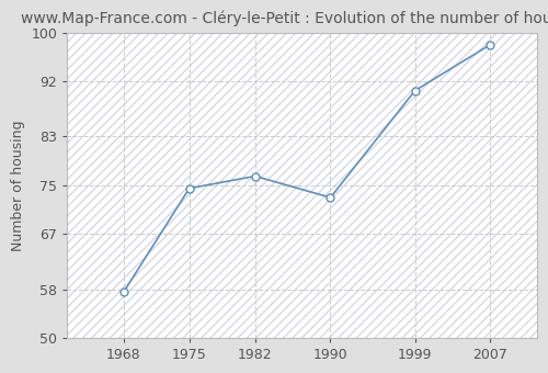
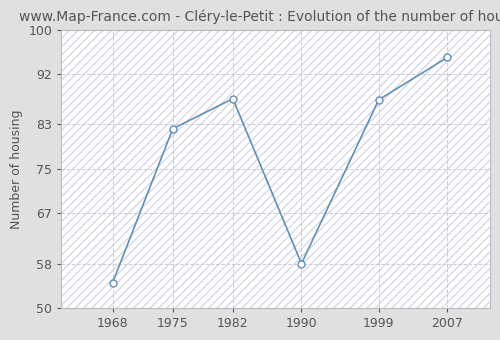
1968: 57.5 -> 54.6
1975: 74.5 -> 82.2
1982: 76.5 -> 87.6
1990: 73.0 -> 58.0
1999: 90.5 -> 87.4
2007: 98.0 -> 95.0
